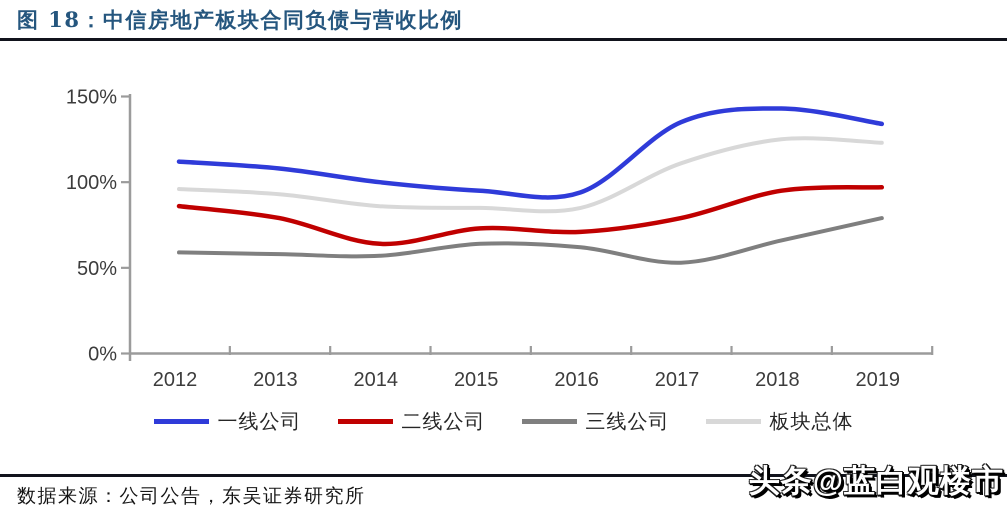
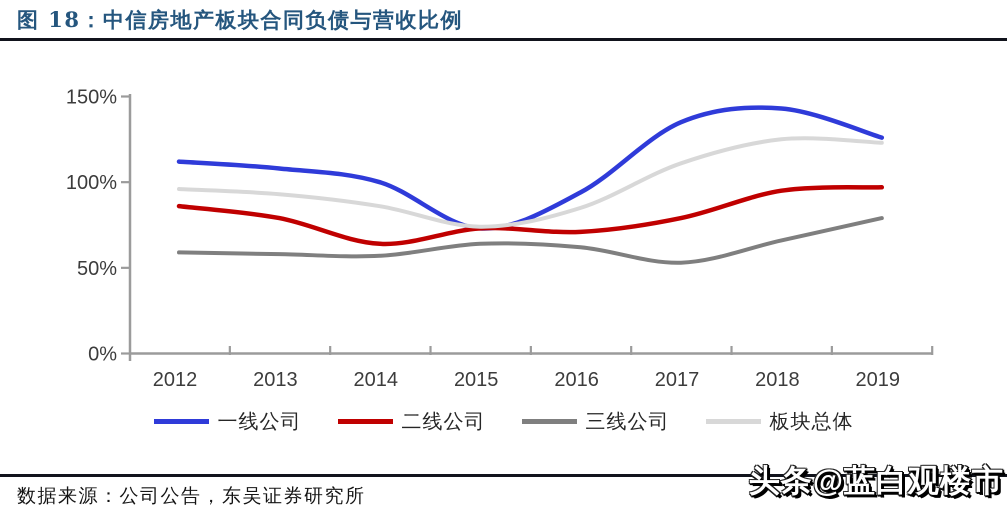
一线公司/2015: 95% -> 73%
板块总体/2015: 85% -> 74%
一线公司/2019: 134% -> 126%
